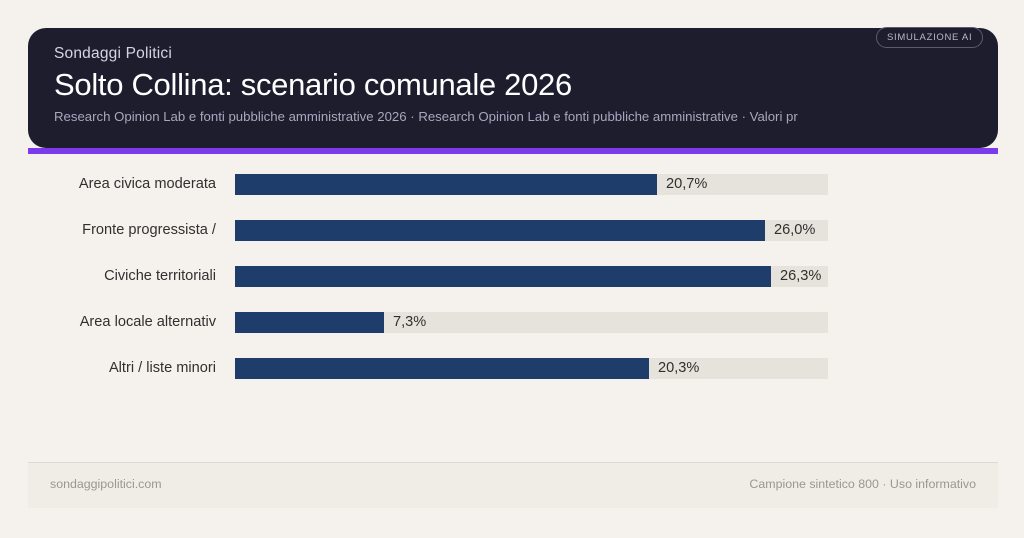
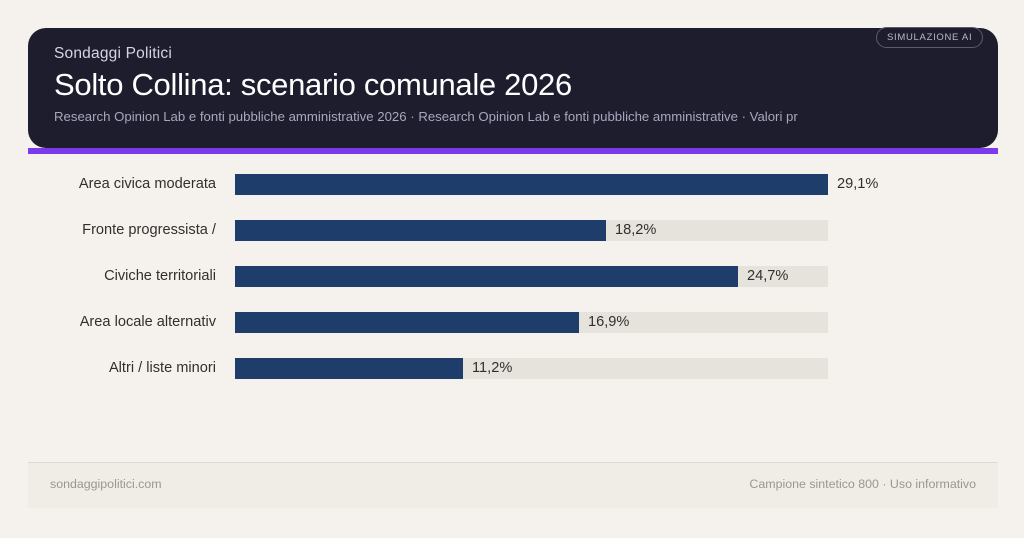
Area civica moderata: 20,7% -> 29,1%
Fronte progressista /: 26,0% -> 18,2%
Civiche territoriali: 26,3% -> 24,7%
Area locale alternativ: 7,3% -> 16,9%
Altri / liste minori: 20,3% -> 11,2%
